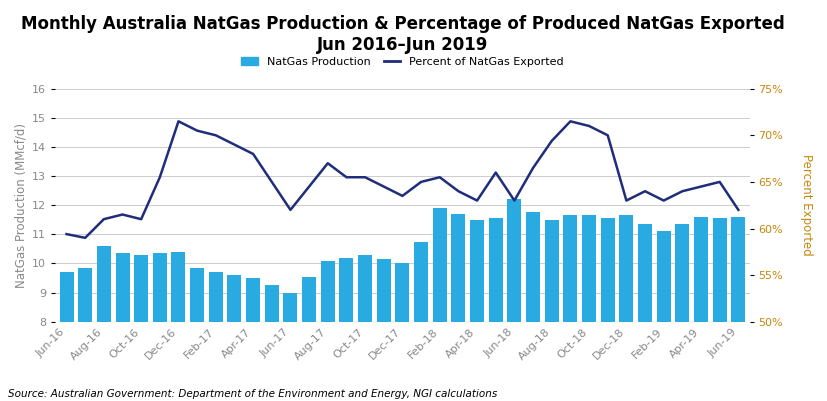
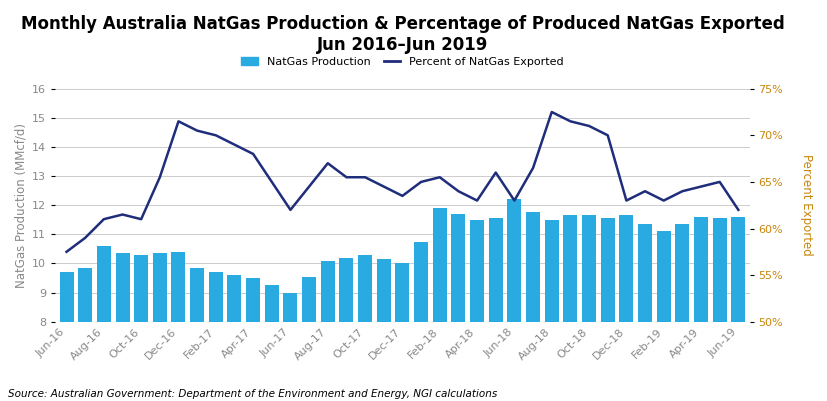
Percent of NatGas Exported/Jun-16: 59.4% -> 57.5%
Percent of NatGas Exported/Aug-18: 69.4% -> 72.5%
